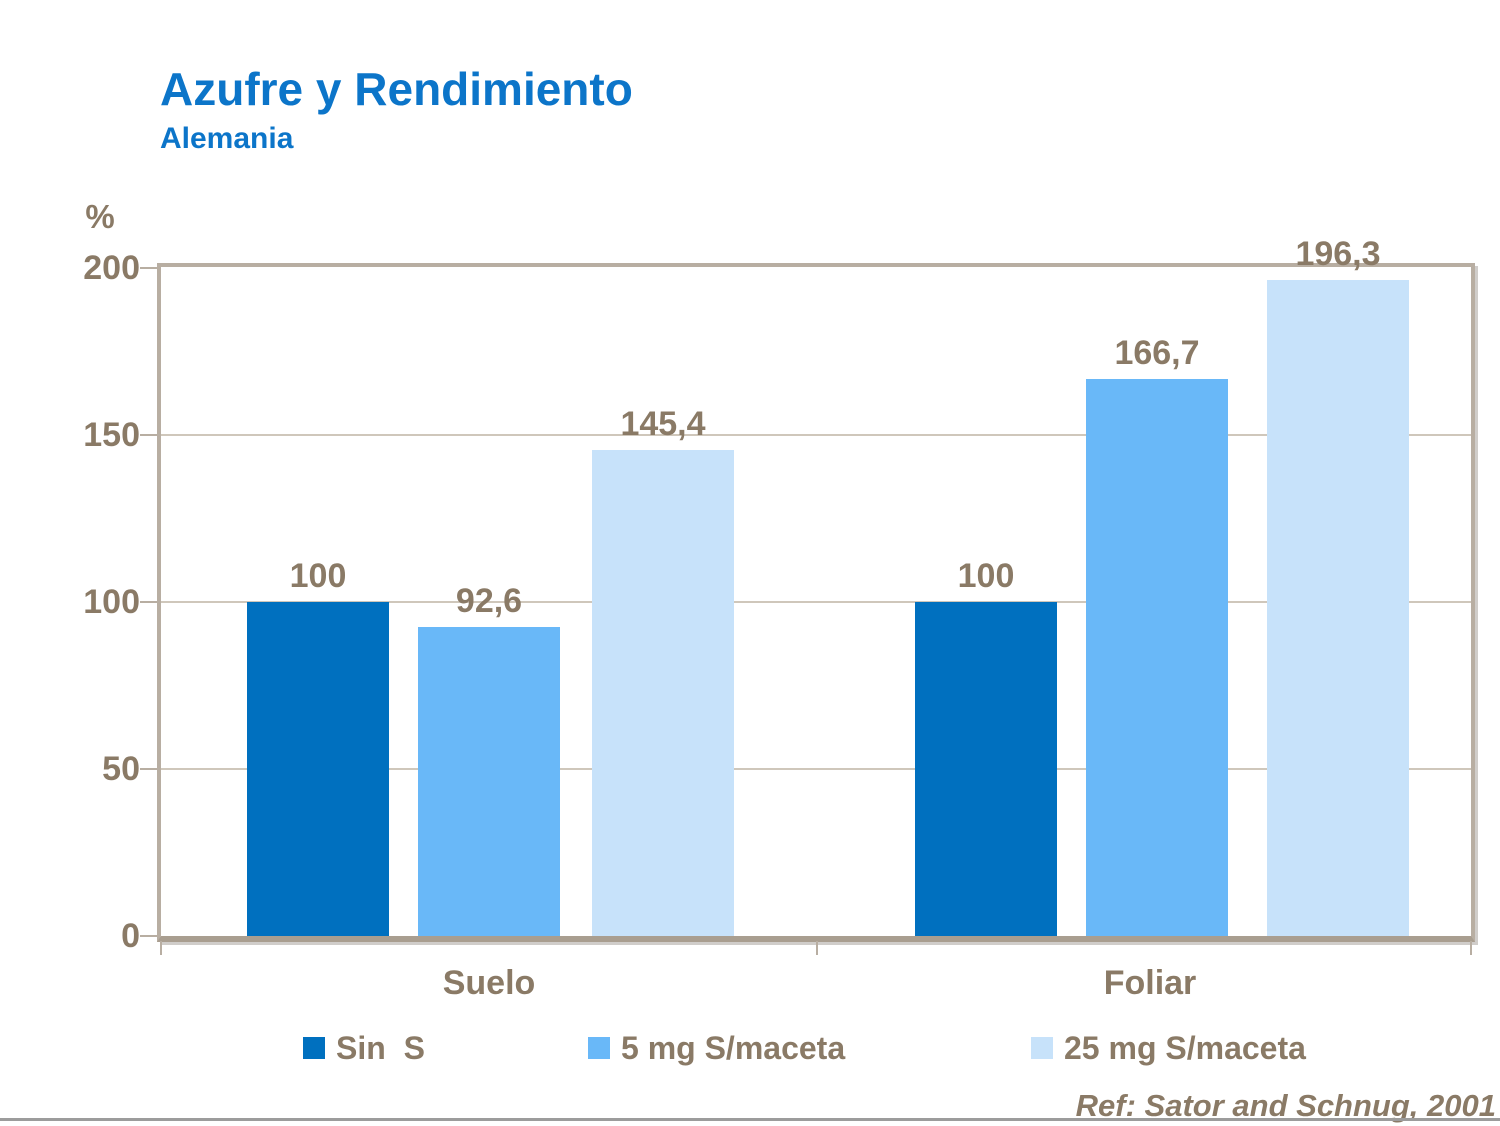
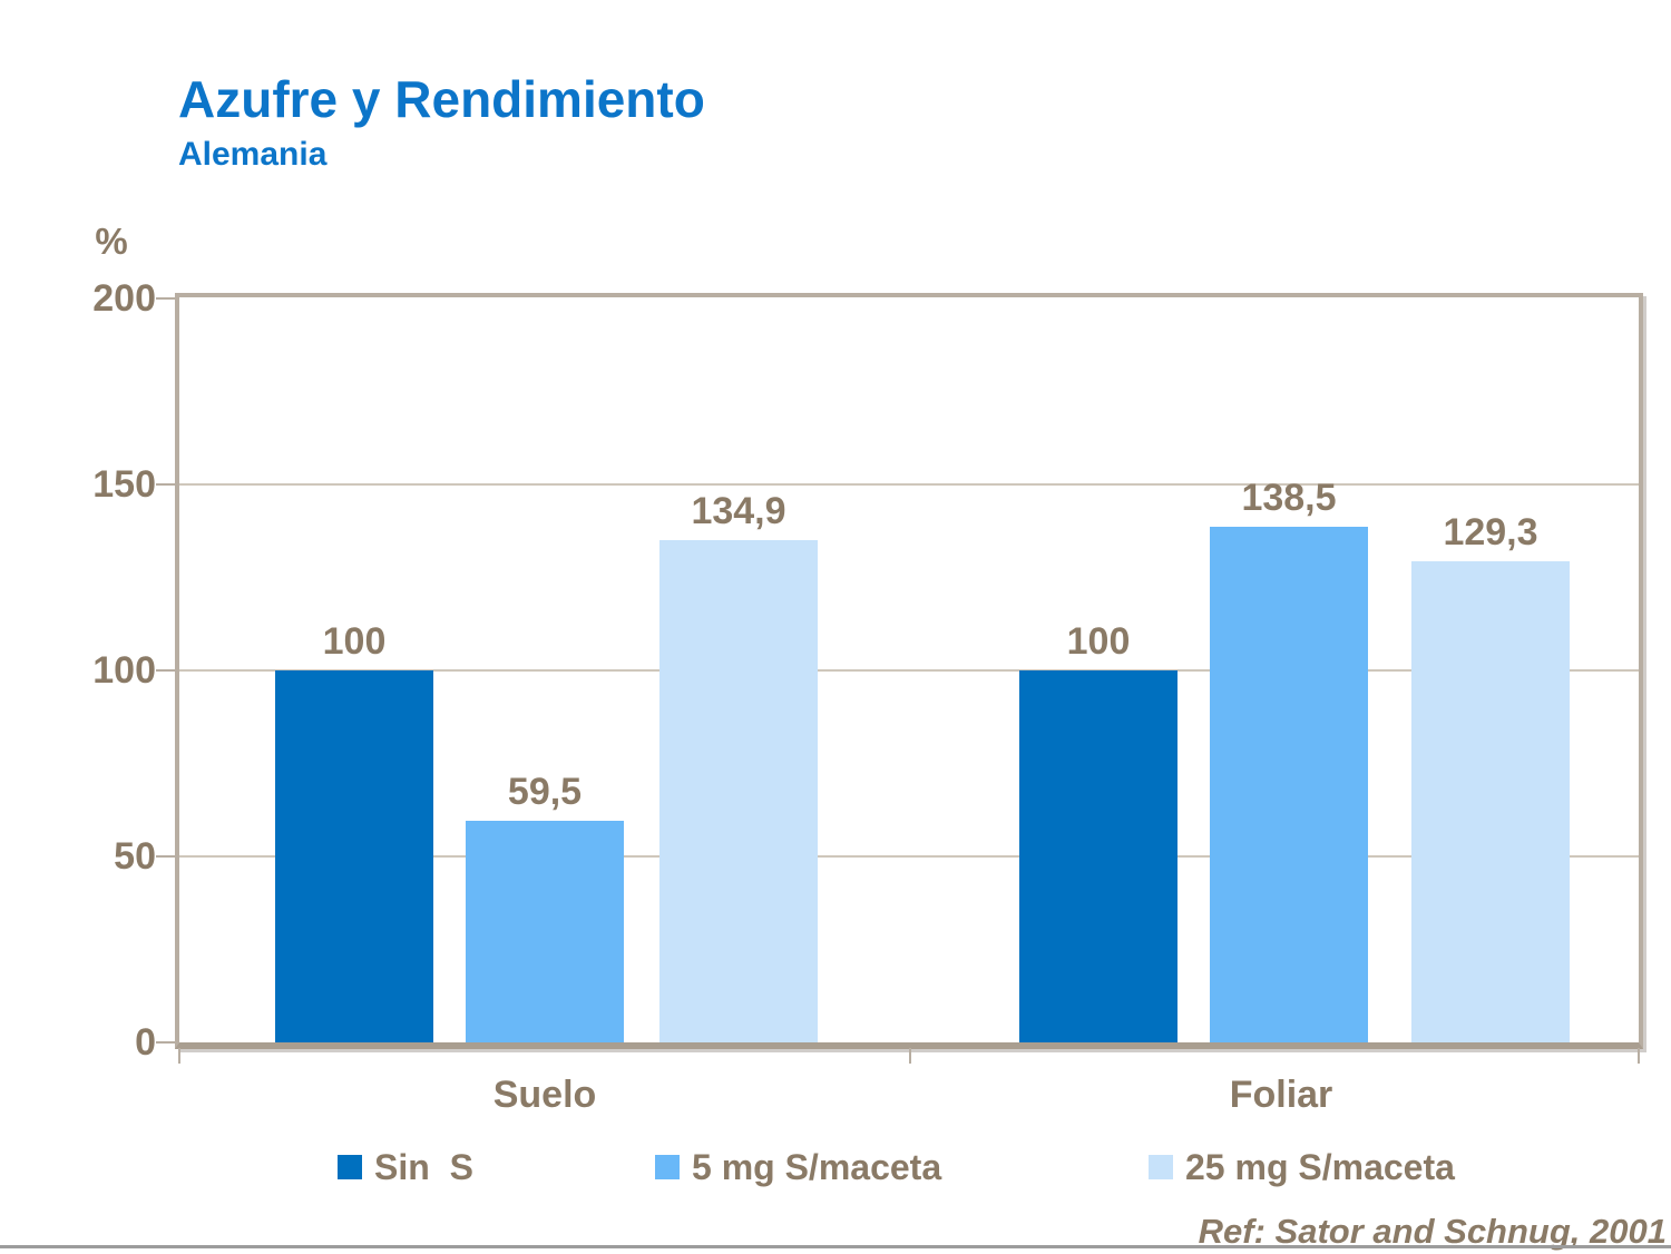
5 mg S/maceta/Suelo: 92,6 -> 59,5
25 mg S/maceta/Suelo: 145,4 -> 134,9
5 mg S/maceta/Foliar: 166,7 -> 138,5
25 mg S/maceta/Foliar: 196,3 -> 129,3
